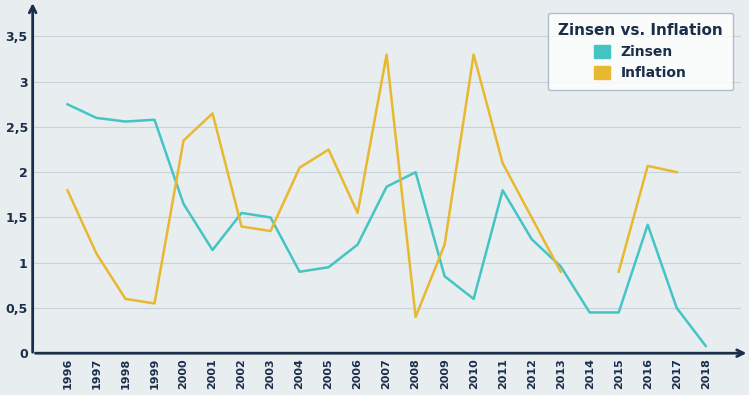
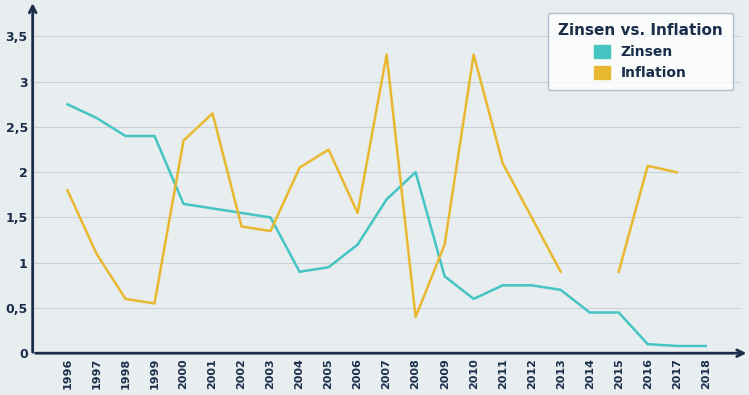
Zinsen/1998: 2,56 -> 2,40
Zinsen/1999: 2,58 -> 2,40
Zinsen/2001: 1,14 -> 1,60
Zinsen/2007: 1,84 -> 1,70
Zinsen/2011: 1,80 -> 0,75
Zinsen/2012: 1,26 -> 0,75
Zinsen/2013: 0,96 -> 0,70
Zinsen/2016: 1,42 -> 0,10
Zinsen/2017: 0,50 -> 0,08
